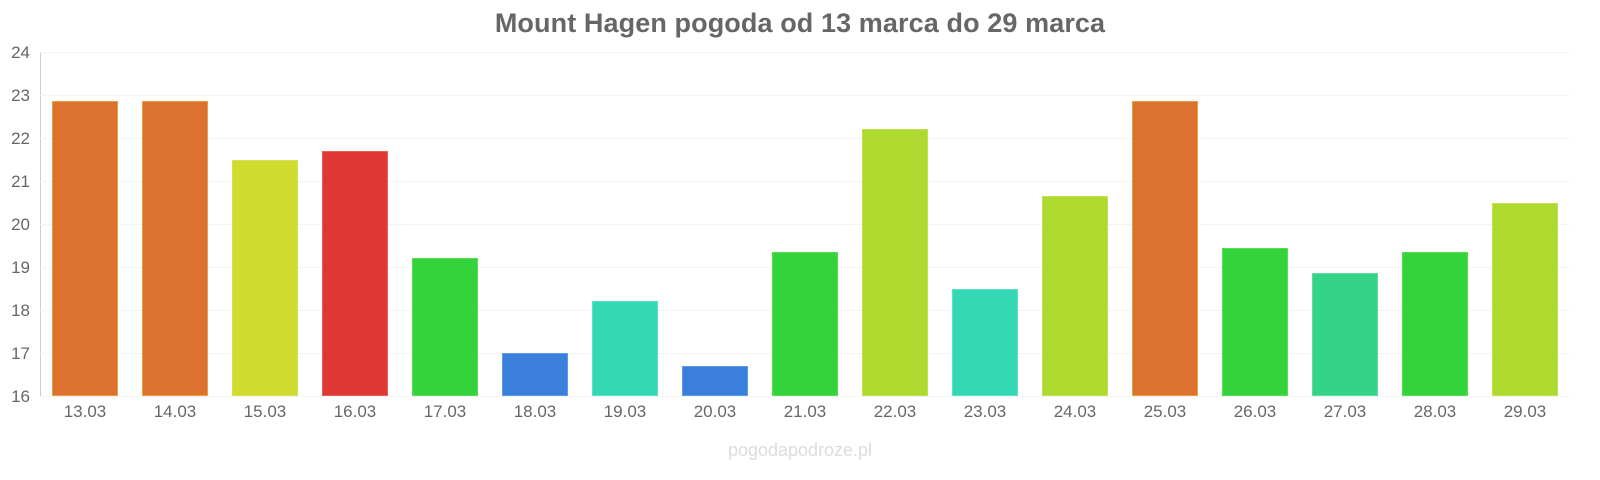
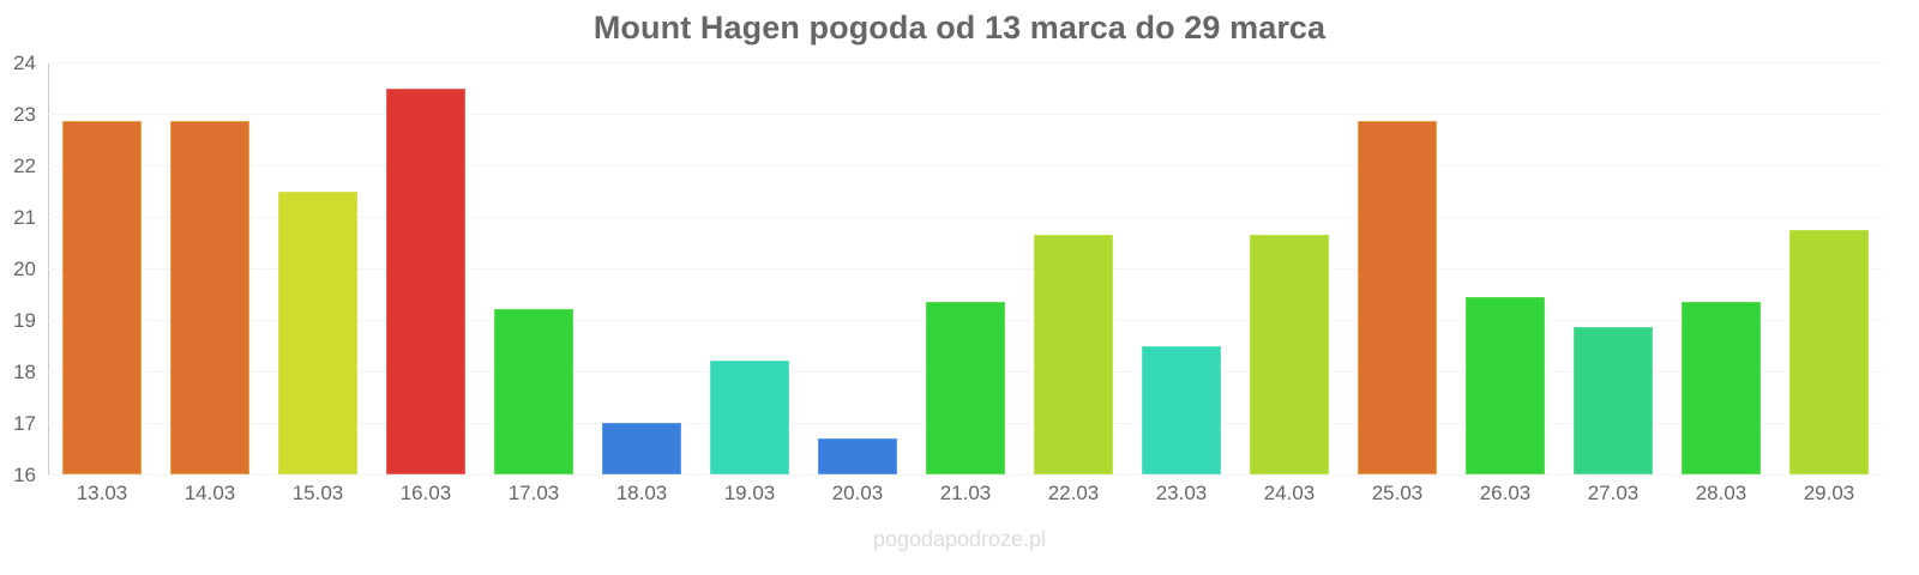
16.03: 21.7 -> 23.5
22.03: 22.2 -> 20.6
29.03: 20.5 -> 20.8
